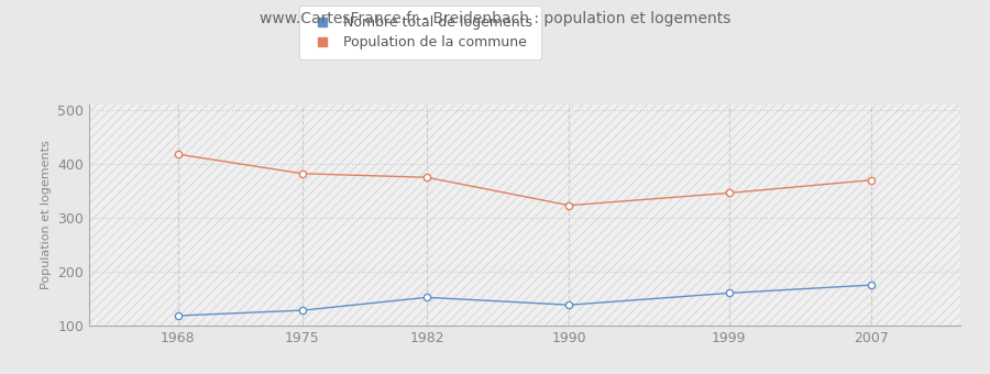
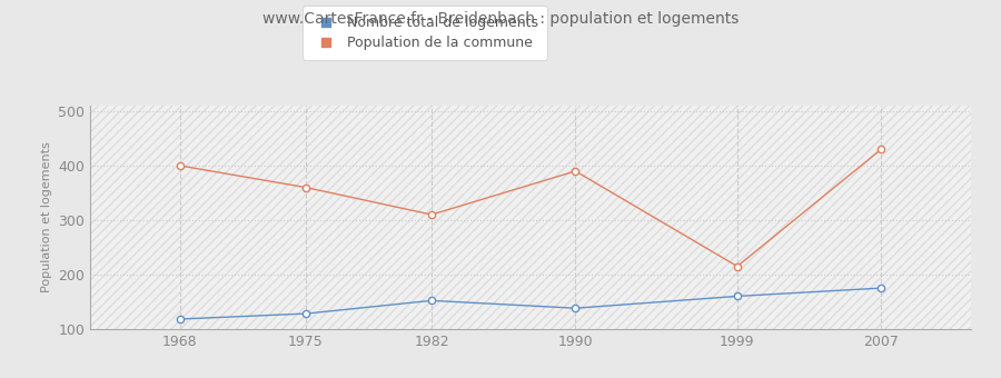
Population de la commune/1968: 418 -> 400
Population de la commune/1975: 382 -> 360
Population de la commune/1982: 375 -> 310
Population de la commune/1990: 323 -> 390
Population de la commune/1999: 346 -> 215
Population de la commune/2007: 370 -> 430
